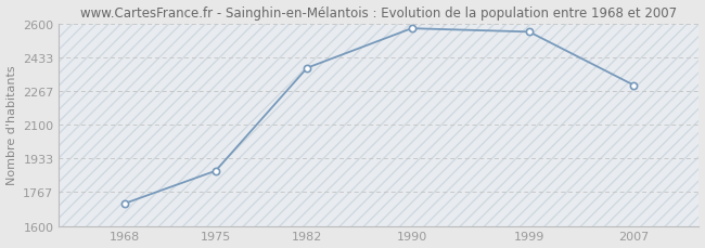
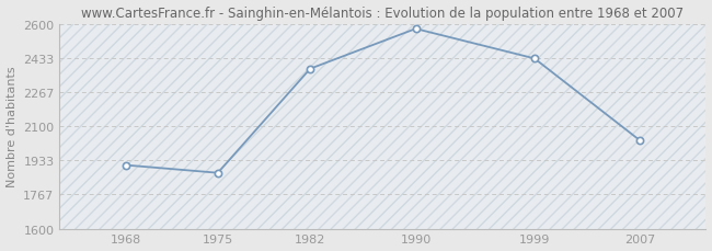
1968: 1710 -> 1910
1999: 2560 -> 2430
2007: 2300 -> 2030
